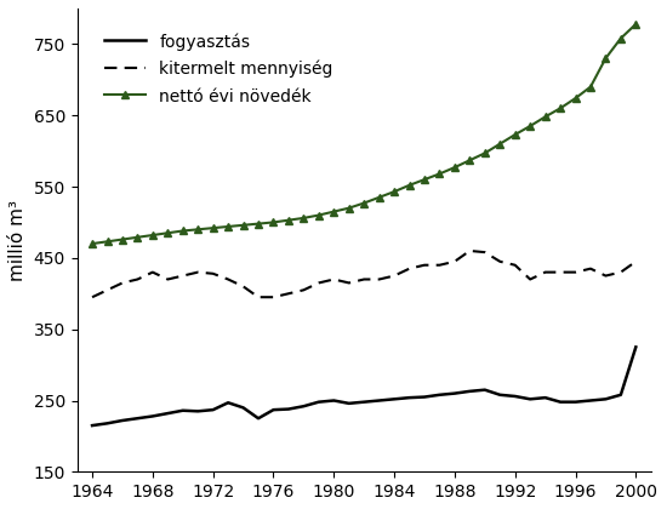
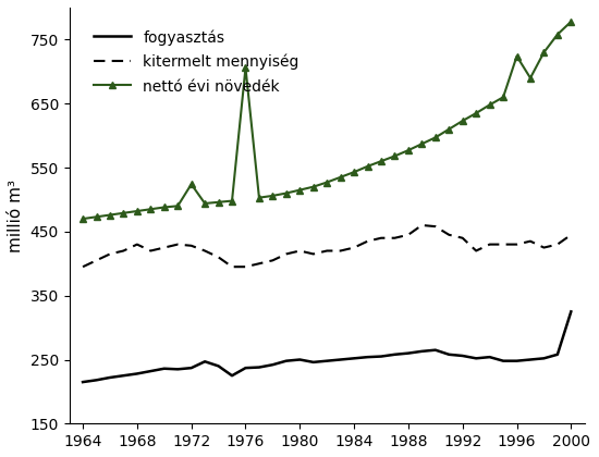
nettó évi növedék/1972: 492 -> 524
nettó évi növedék/1976: 500 -> 706
nettó évi növedék/1996: 674 -> 724
